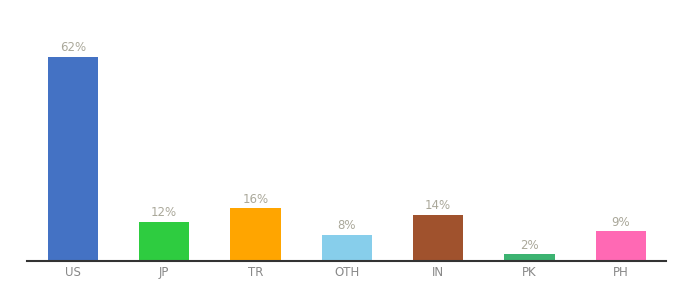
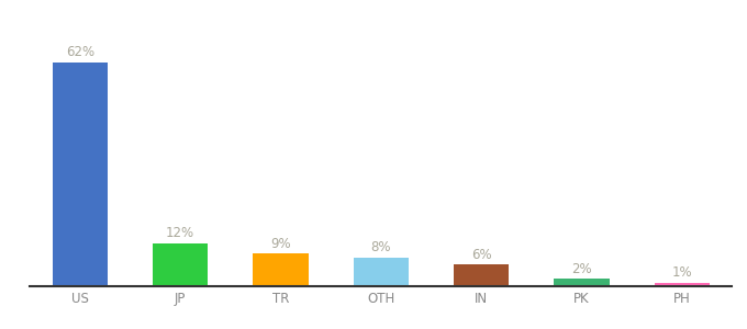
TR: 16% -> 9%
IN: 14% -> 6%
PH: 9% -> 1%
